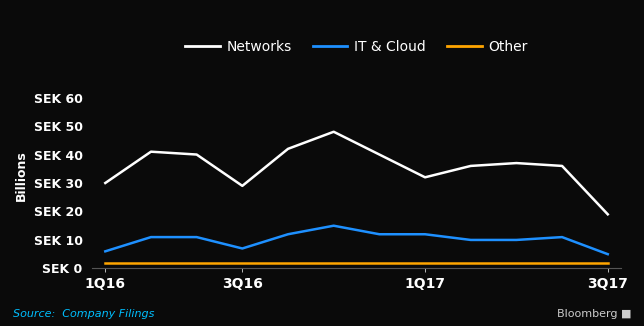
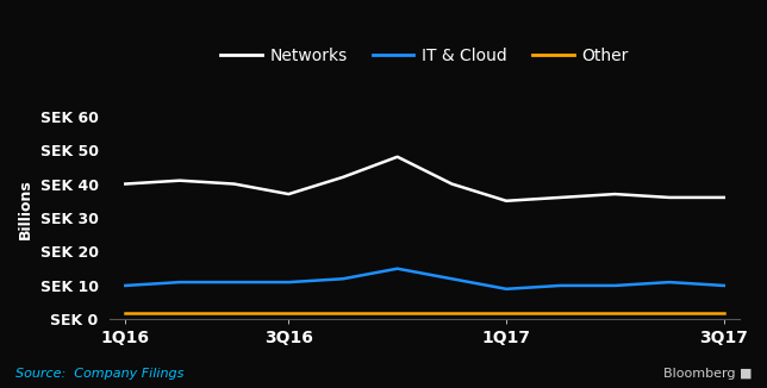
Networks/1Q16: SEK 30 -> SEK 40
IT & Cloud/1Q16: SEK 6 -> SEK 10
Networks/3Q16: SEK 29 -> SEK 37
IT & Cloud/3Q16: SEK 7 -> SEK 11
Networks/1Q17: SEK 32 -> SEK 35
IT & Cloud/1Q17: SEK 12 -> SEK 9
Networks/3Q17: SEK 19 -> SEK 36
IT & Cloud/3Q17: SEK 5 -> SEK 10
